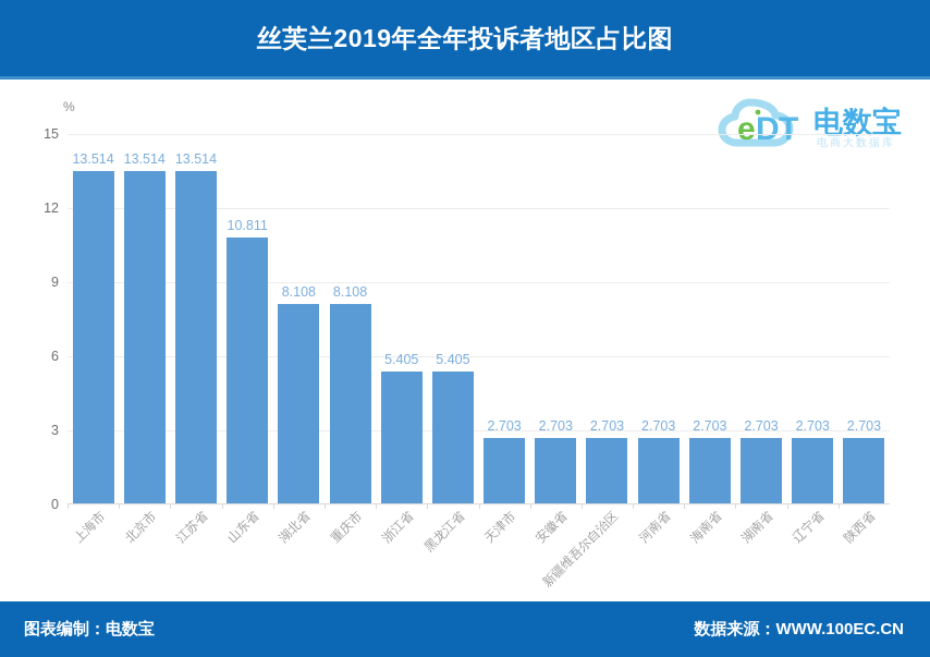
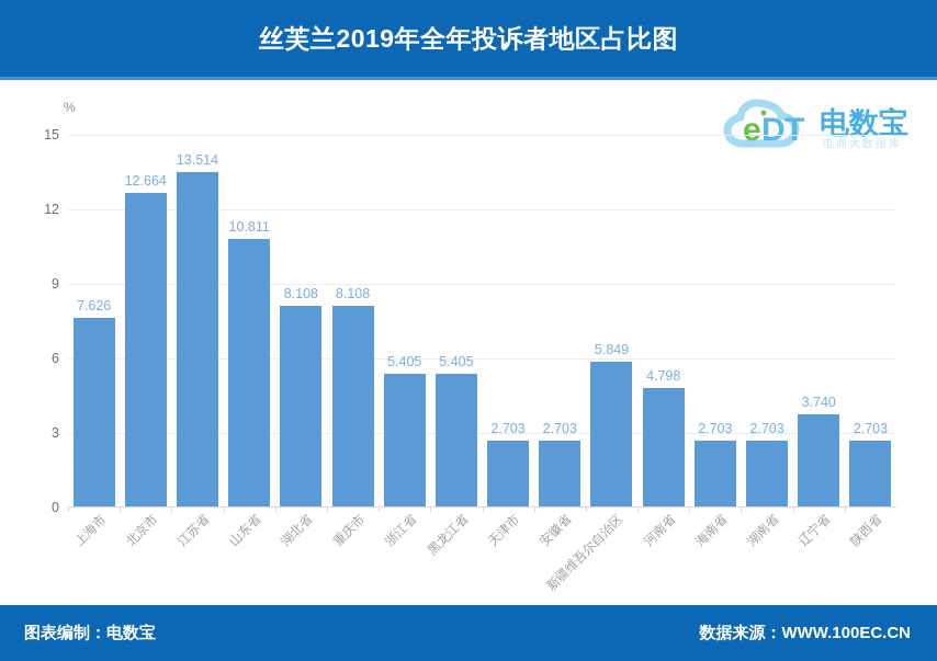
上海市: 13.514 -> 7.626
北京市: 13.514 -> 12.664
新疆维吾尔自治区: 2.703 -> 5.849
河南省: 2.703 -> 4.798
辽宁省: 2.703 -> 3.740
